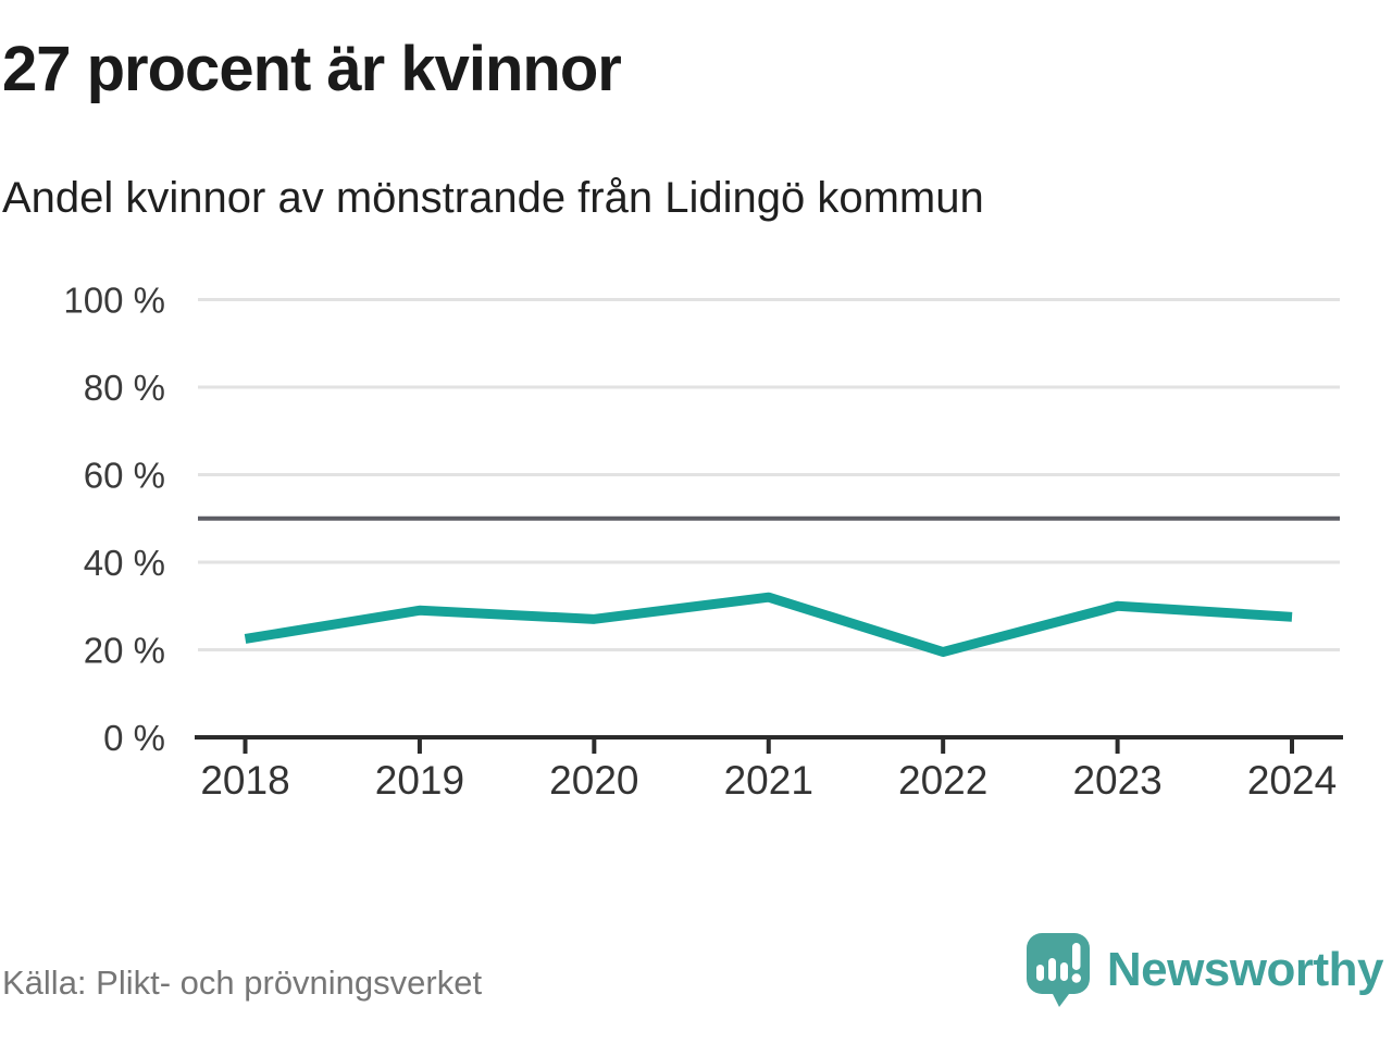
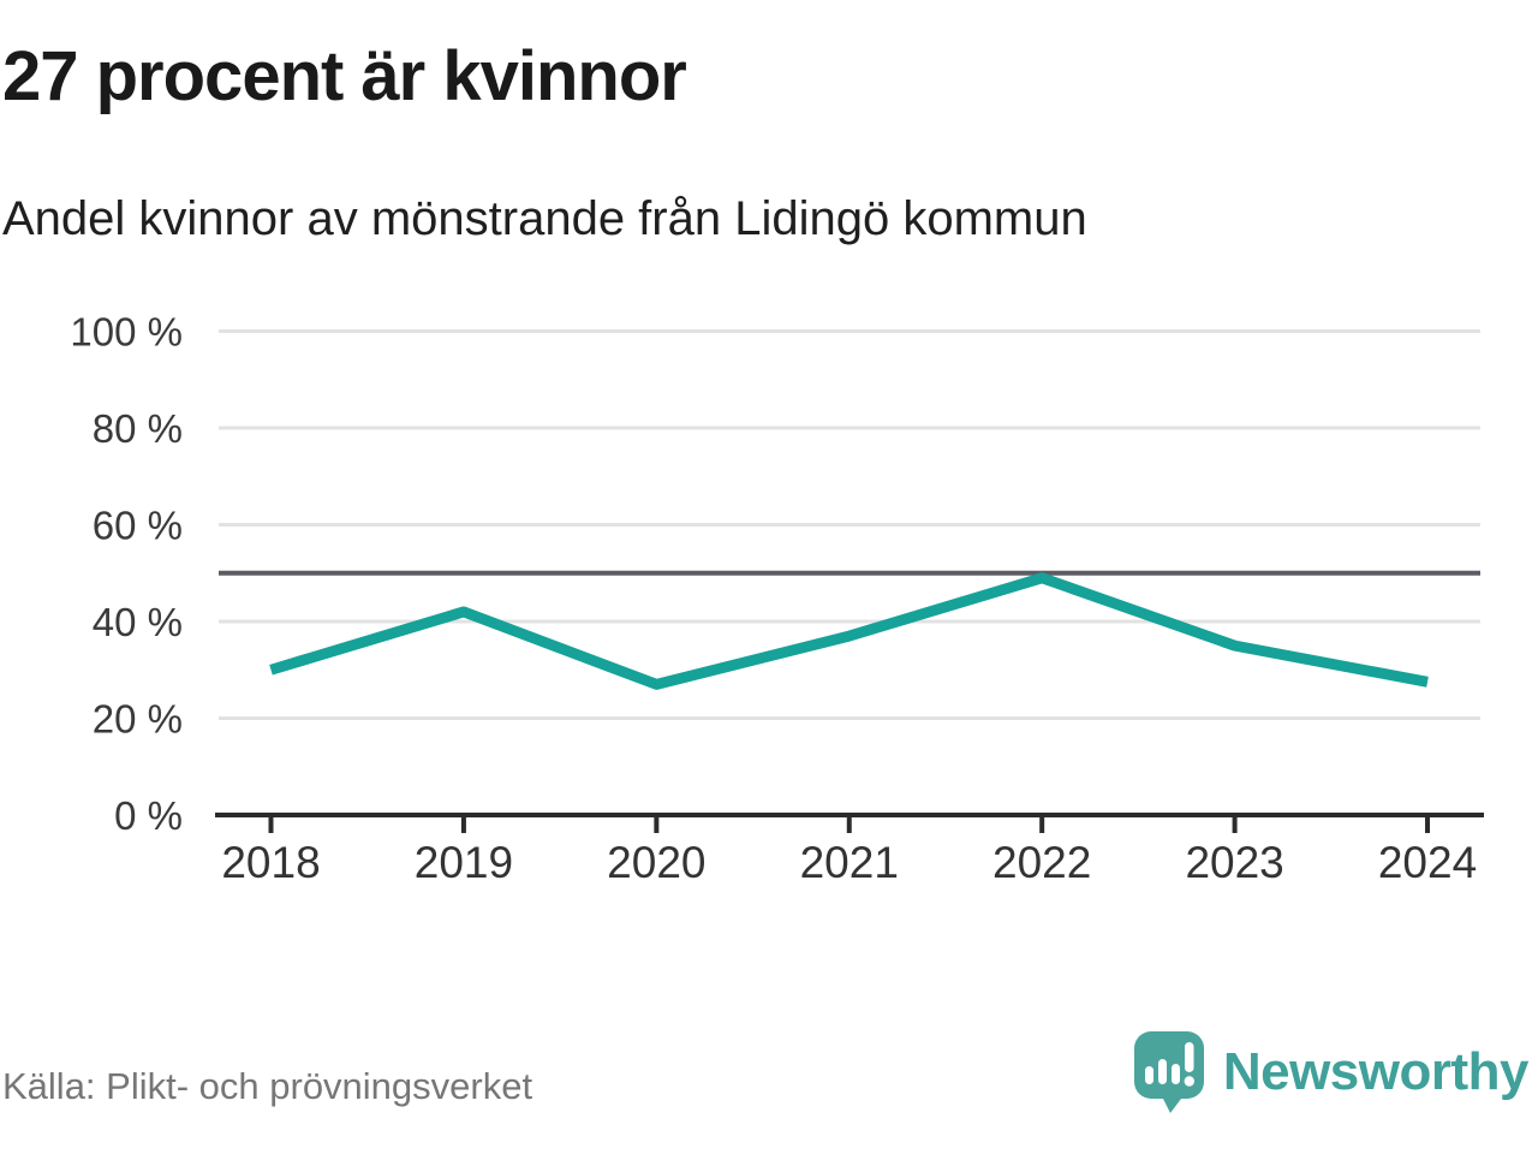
2018: 22% -> 30%
2019: 29% -> 42%
2021: 32% -> 37%
2022: 20% -> 49%
2023: 30% -> 35%
